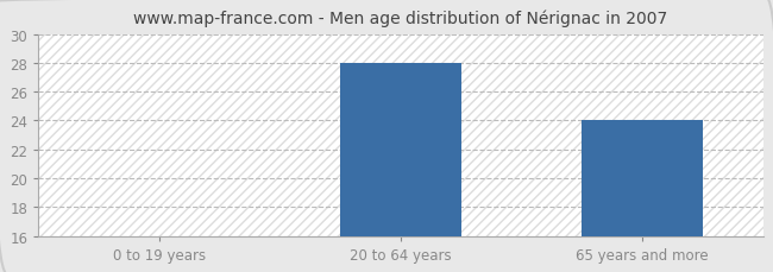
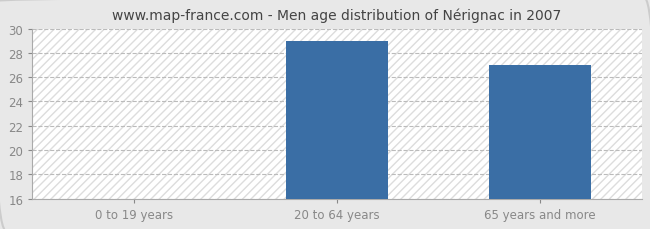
20 to 64 years: 28 -> 29
65 years and more: 24 -> 27
